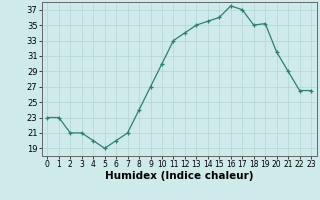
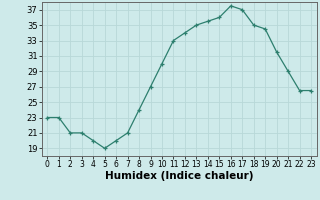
19: 35.2 -> 34.5
